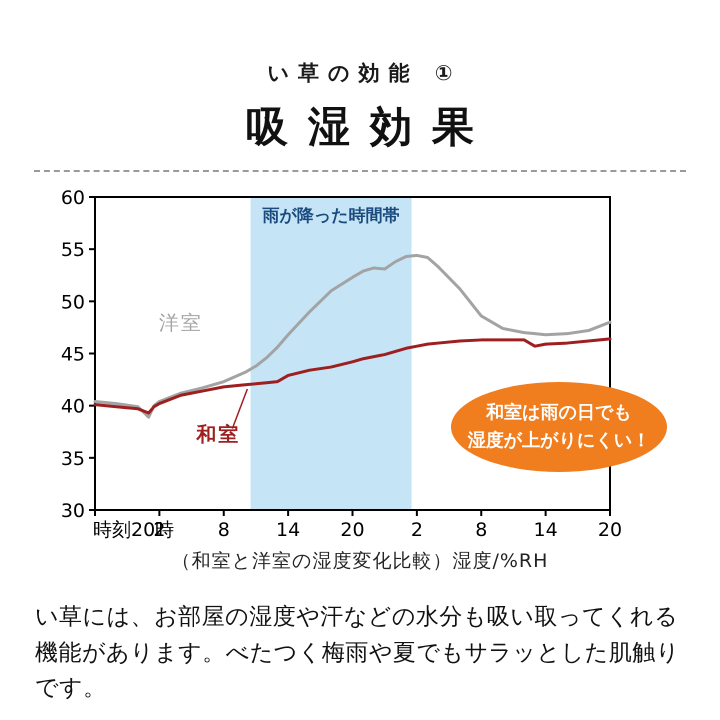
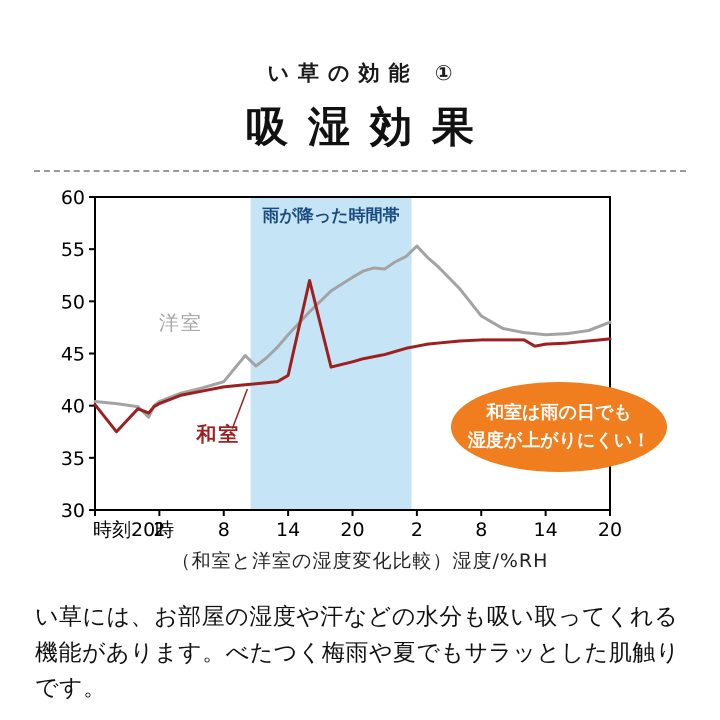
和室/2: 39.9 -> 37.5
洋室/14: 43.2 -> 44.8
和室/20: 43.4 -> 52.0
洋室/30: 54.4 -> 55.3
